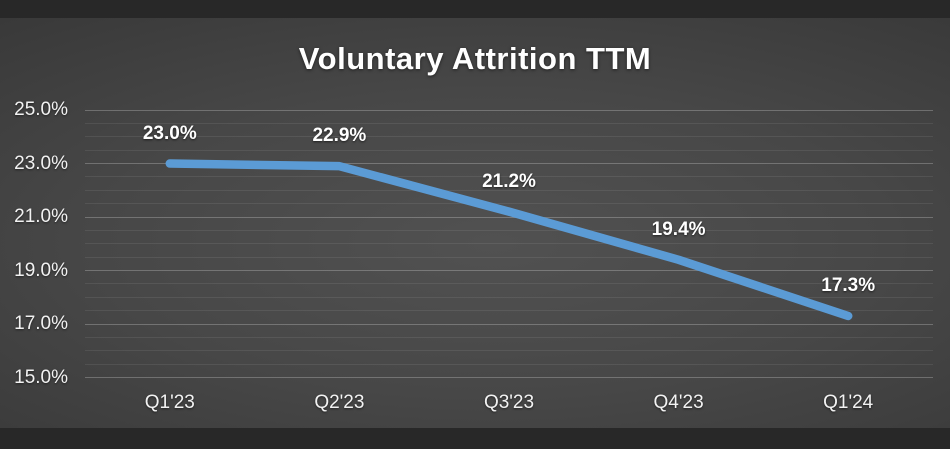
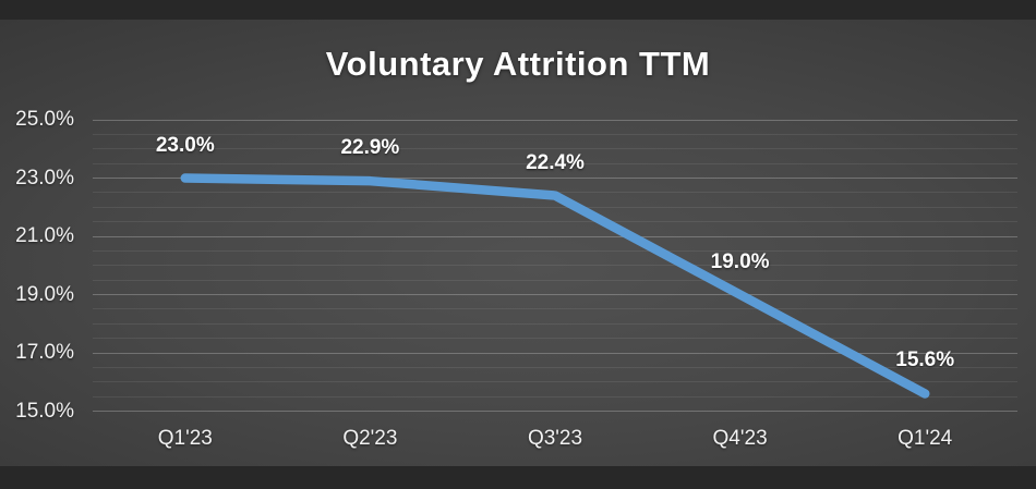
Q3'23: 21.2% -> 22.4%
Q4'23: 19.4% -> 19.0%
Q1'24: 17.3% -> 15.6%
